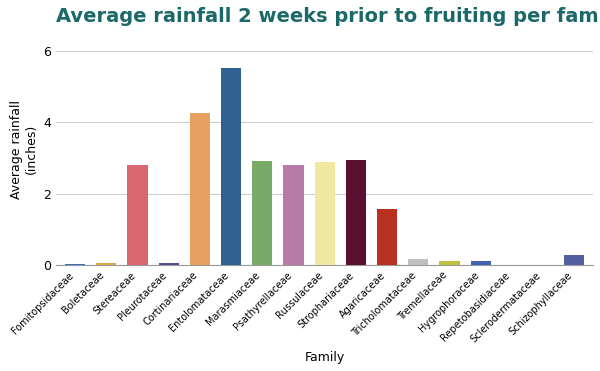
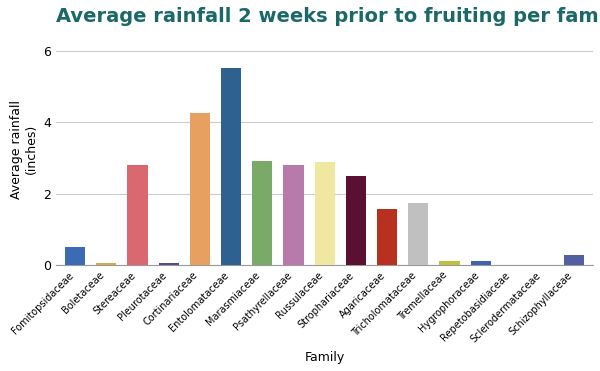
Fomitopsidaceae: 0.04 -> 0.50
Strophariaceae: 2.95 -> 2.50
Tricholomataceae: 0.17 -> 1.75
